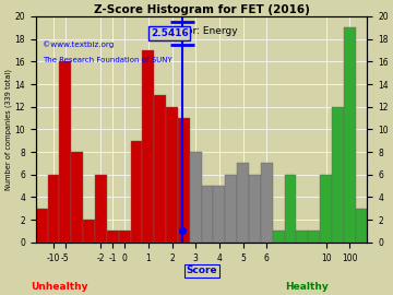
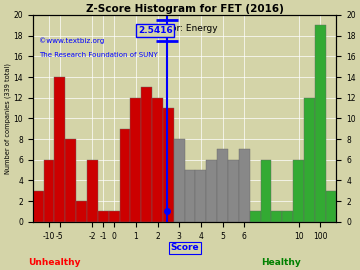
-5: 16 -> 14
1: 17 -> 12
